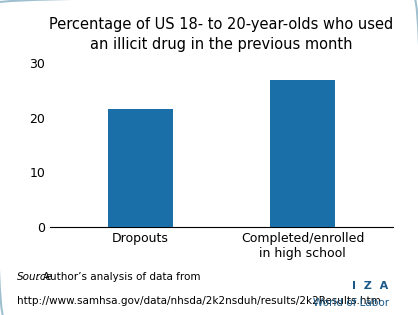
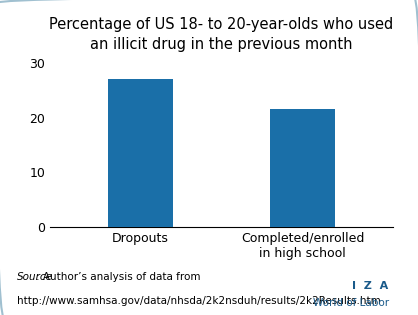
Dropouts: 21.6 -> 27.0
Completed/enrolled in high school: 26.8 -> 21.5
